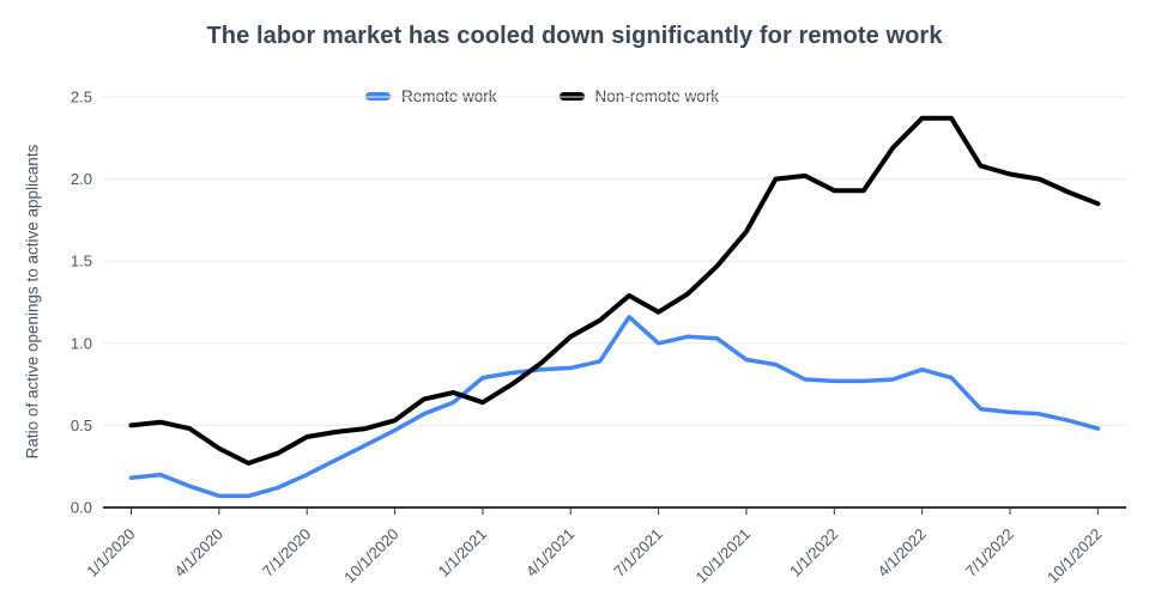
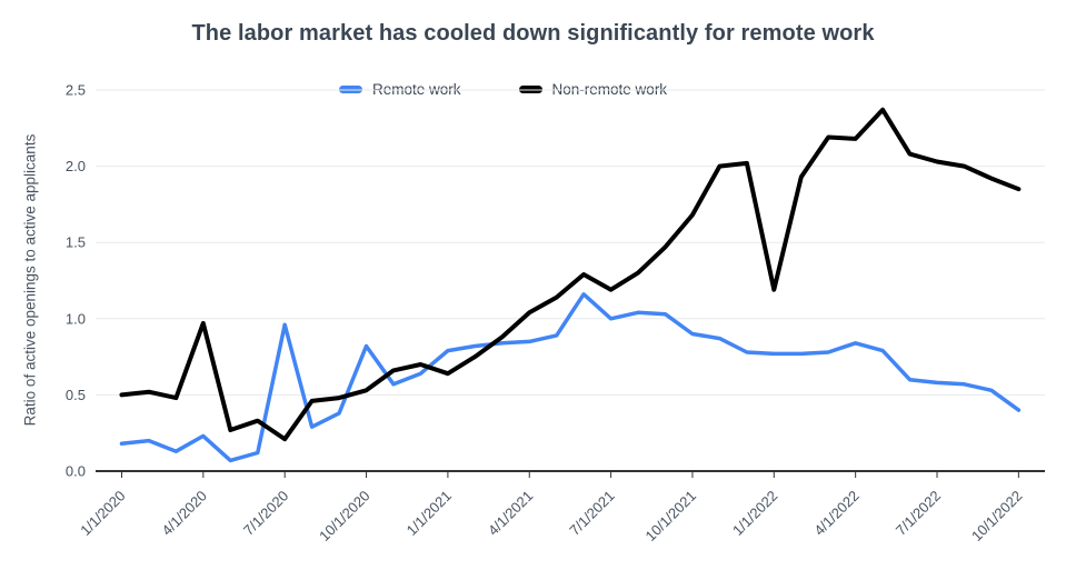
Remote work/4/1/2020: 0.07 -> 0.23
Non-remote work/4/1/2020: 0.36 -> 0.97
Remote work/7/1/2020: 0.20 -> 0.96
Non-remote work/7/1/2020: 0.43 -> 0.21
Remote work/10/1/2020: 0.47 -> 0.82
Non-remote work/1/1/2022: 1.93 -> 1.19
Non-remote work/4/1/2022: 2.37 -> 2.18
Remote work/10/1/2022: 0.48 -> 0.40
